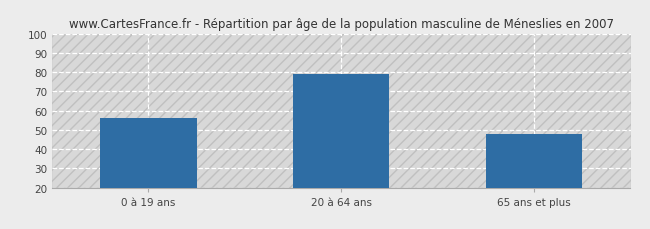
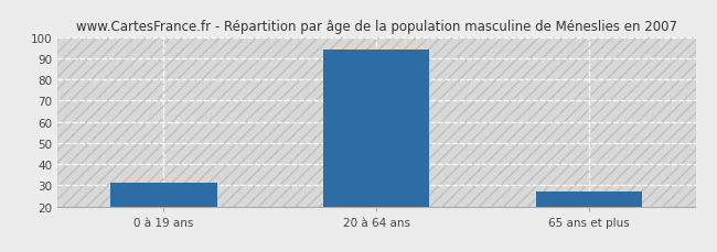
0 à 19 ans: 56 -> 31
20 à 64 ans: 79 -> 94
65 ans et plus: 48 -> 27
